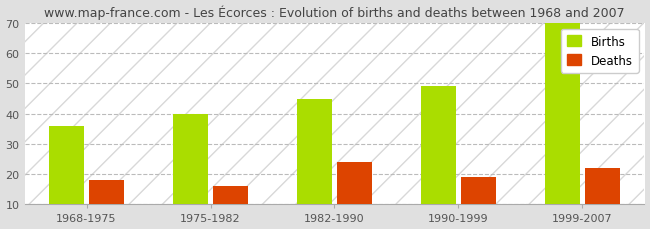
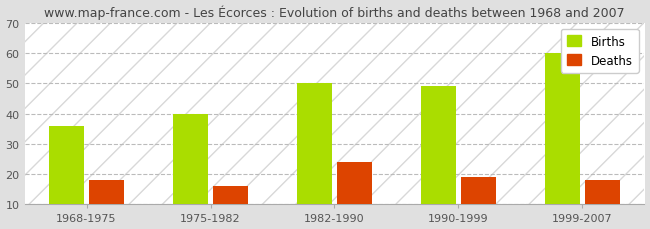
Births/1982-1990: 45 -> 50
Births/1999-2007: 70 -> 60
Deaths/1999-2007: 22 -> 18
